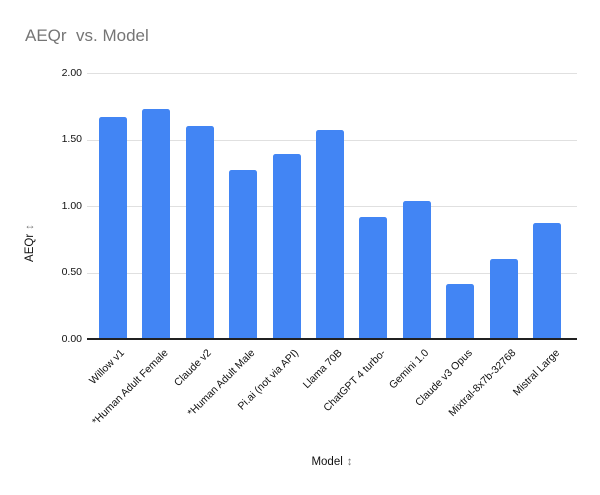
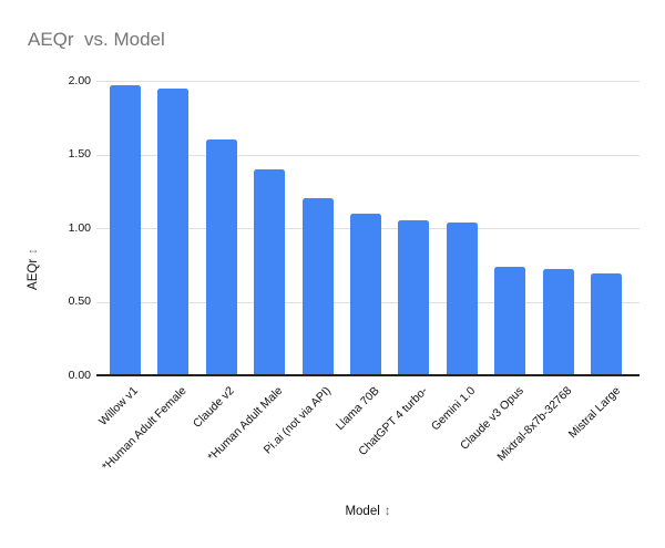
Willow v1: 1.67 -> 1.97
*Human Adult Female: 1.73 -> 1.95
*Human Adult Male: 1.27 -> 1.40
Pi.ai (not via API): 1.39 -> 1.20
Llama 70B: 1.57 -> 1.10
ChatGPT 4 turbo-: 0.92 -> 1.05
Claude v3 Opus: 0.41 -> 0.74
Mixtral-8x7b-32768: 0.60 -> 0.72
Mistral Large: 0.87 -> 0.69
